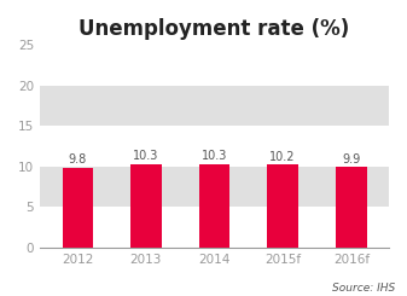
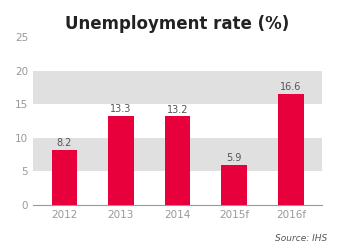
2012: 9.8 -> 8.2
2013: 10.3 -> 13.3
2014: 10.3 -> 13.2
2015f: 10.2 -> 5.9
2016f: 9.9 -> 16.6
